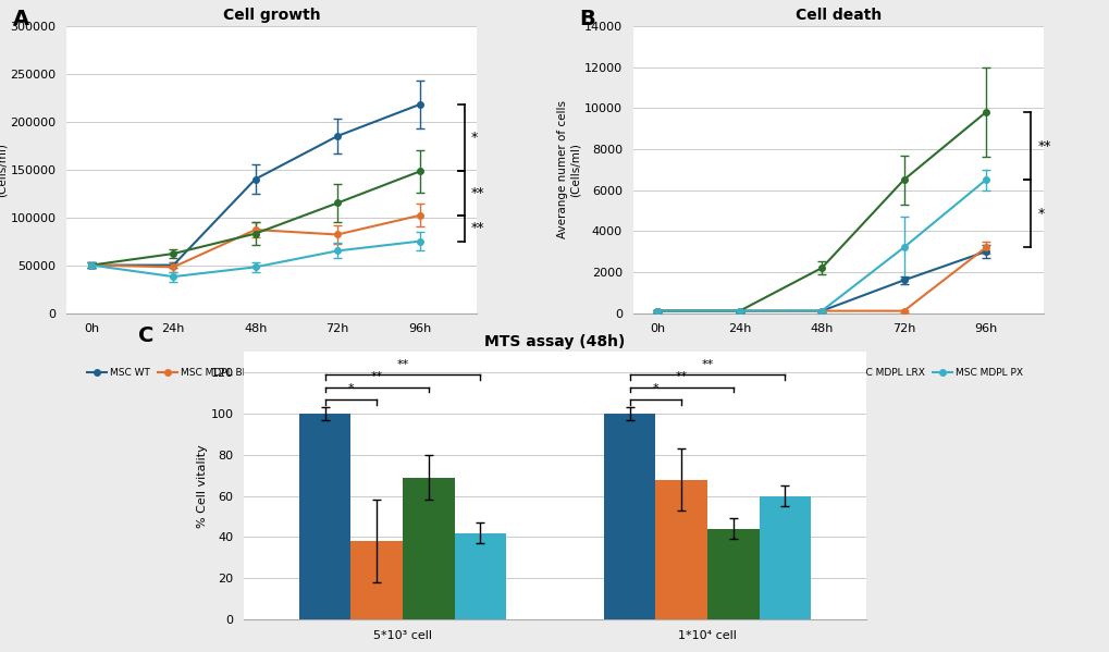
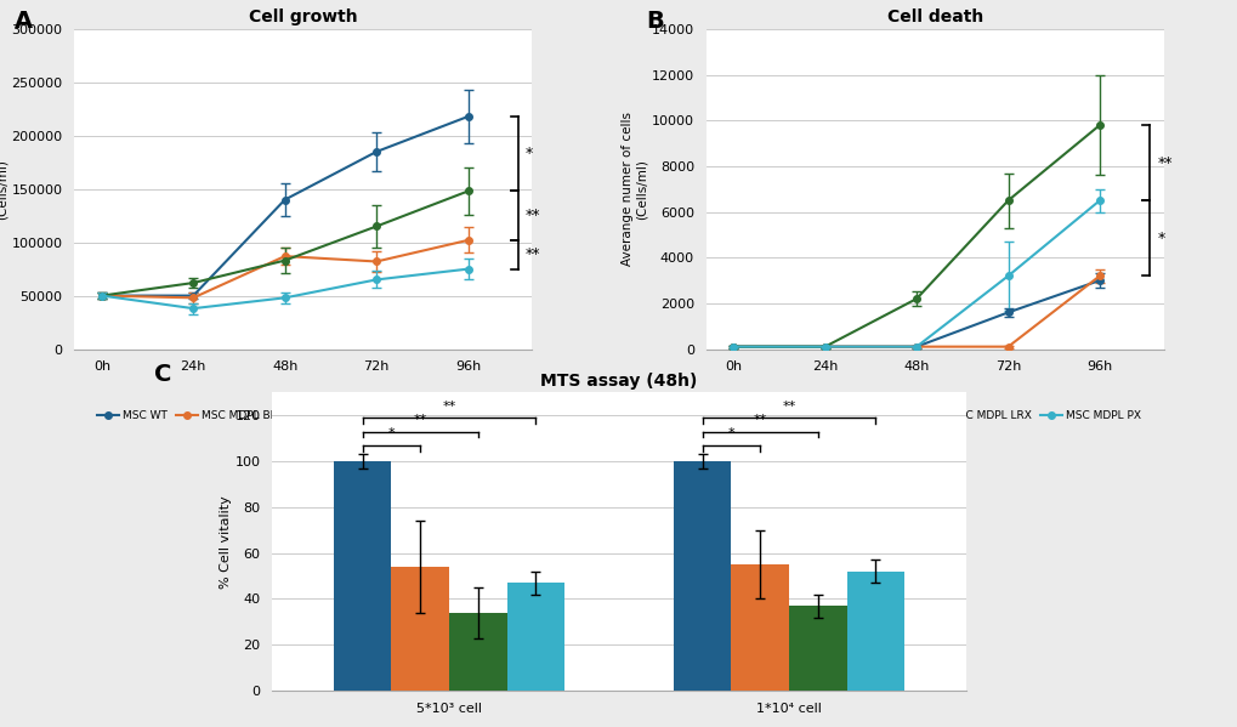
MTS assay (48h)/MSC MDPL BRY/5*10³ cell: 38 -> 54
MTS assay (48h)/MSC MDPL LRX/5*10³ cell: 69 -> 34
MTS assay (48h)/MSC MDPL PX/5*10³ cell: 42 -> 47
MTS assay (48h)/MSC MDPL BRY/1*10⁴ cell: 68 -> 55
MTS assay (48h)/MSC MDPL LRX/1*10⁴ cell: 44 -> 37
MTS assay (48h)/MSC MDPL PX/1*10⁴ cell: 60 -> 52
